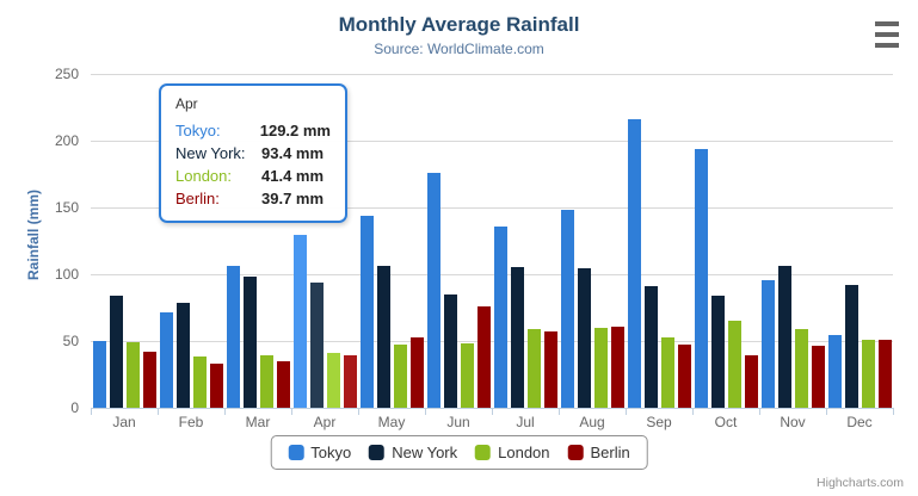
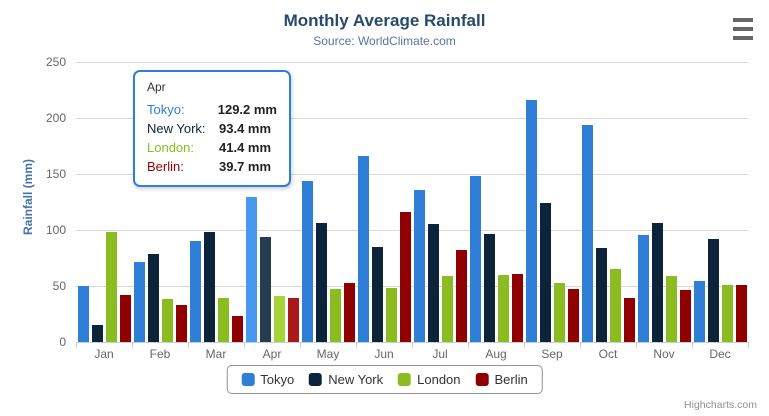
New York/Jan: 84 -> 15
London/Jan: 49 -> 98
Tokyo/Mar: 106 -> 90
Berlin/Mar: 34 -> 23
Tokyo/Jun: 176 -> 166
Berlin/Jun: 76 -> 116
Berlin/Jul: 57 -> 82
New York/Aug: 104 -> 96
New York/Sep: 91 -> 124
